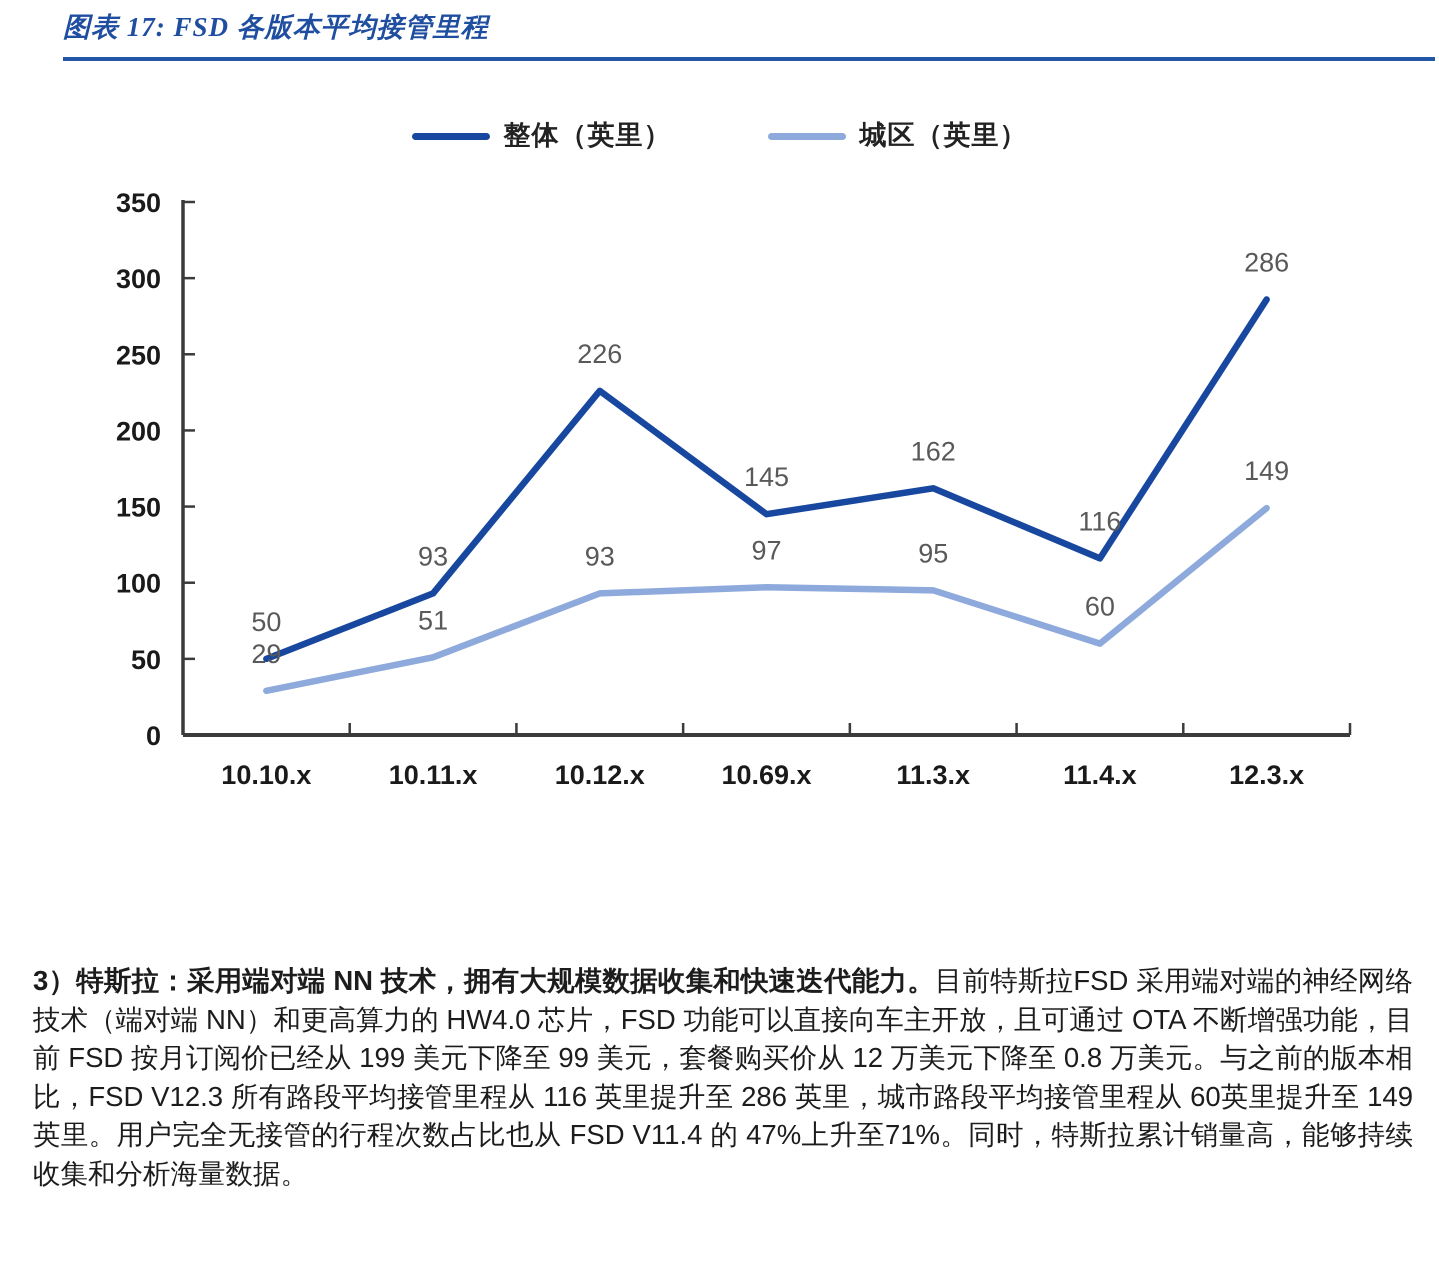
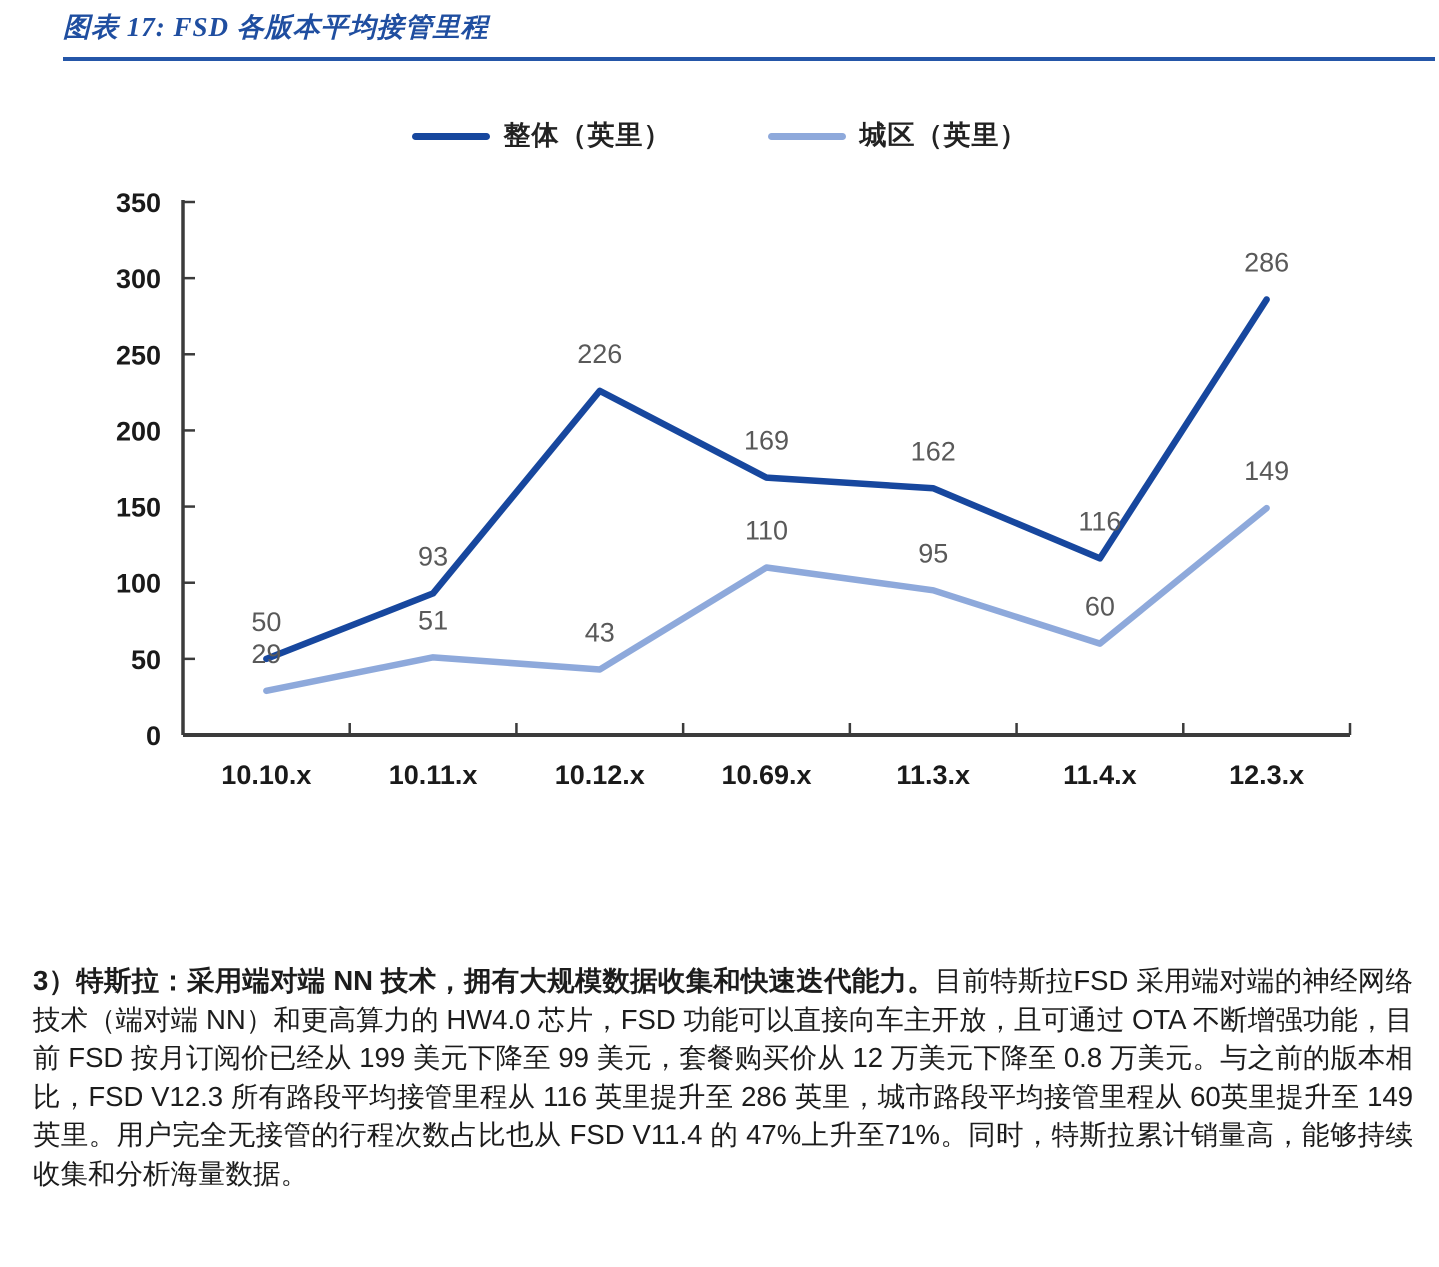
城区（英里）/10.12.x: 93 -> 43
整体（英里）/10.69.x: 145 -> 169
城区（英里）/10.69.x: 97 -> 110
